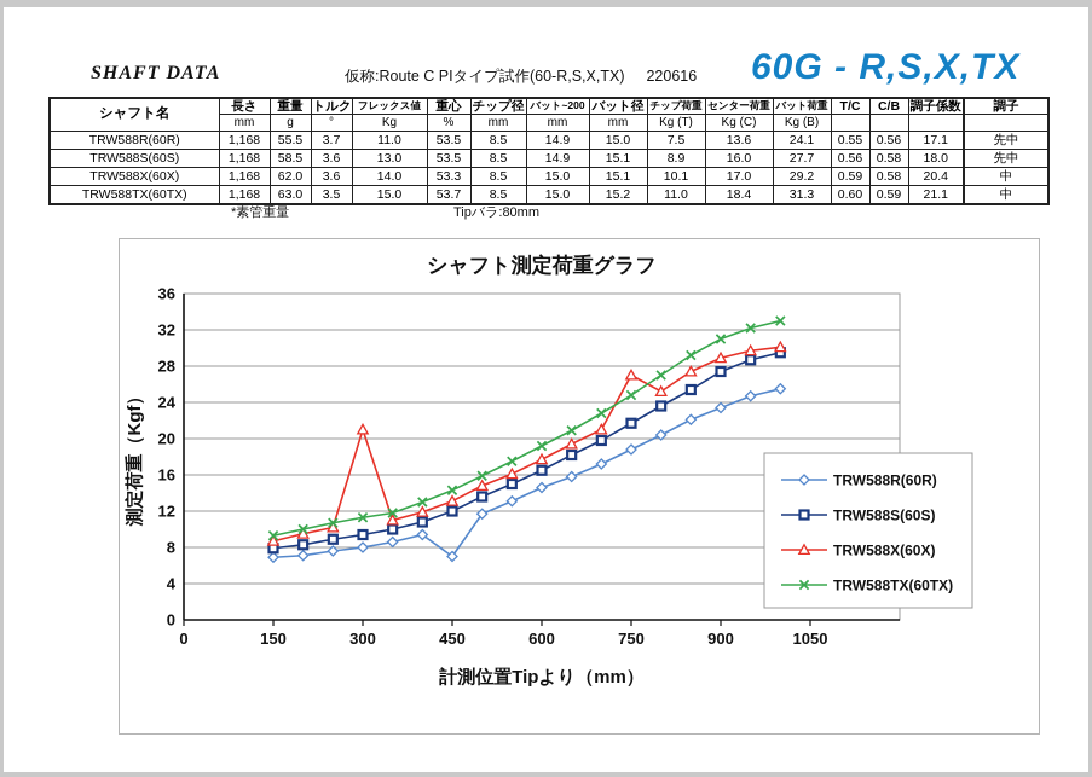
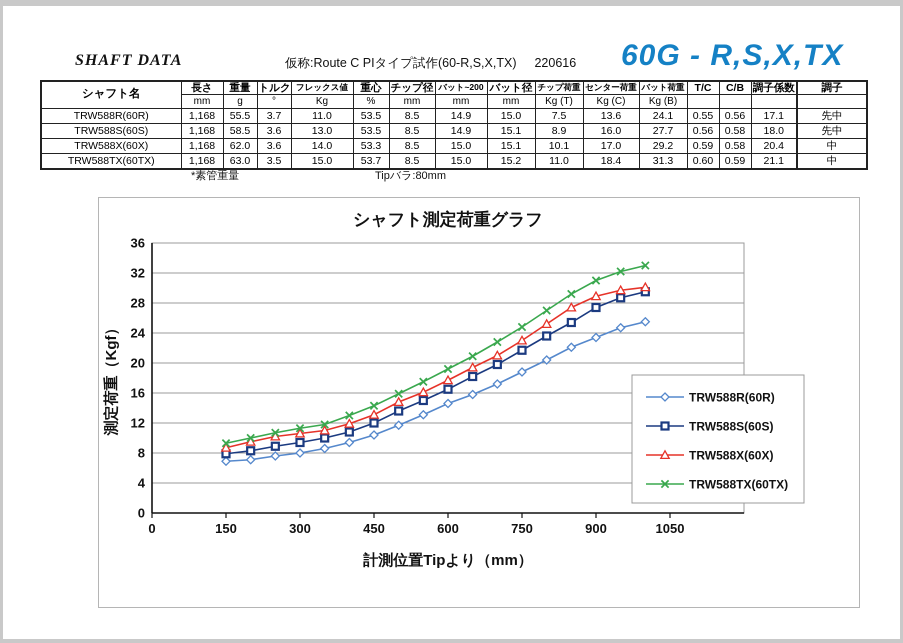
TRW588X(60X)/300: 21 -> 11
TRW588R(60R)/450: 7 -> 10
TRW588X(60X)/750: 27 -> 23
